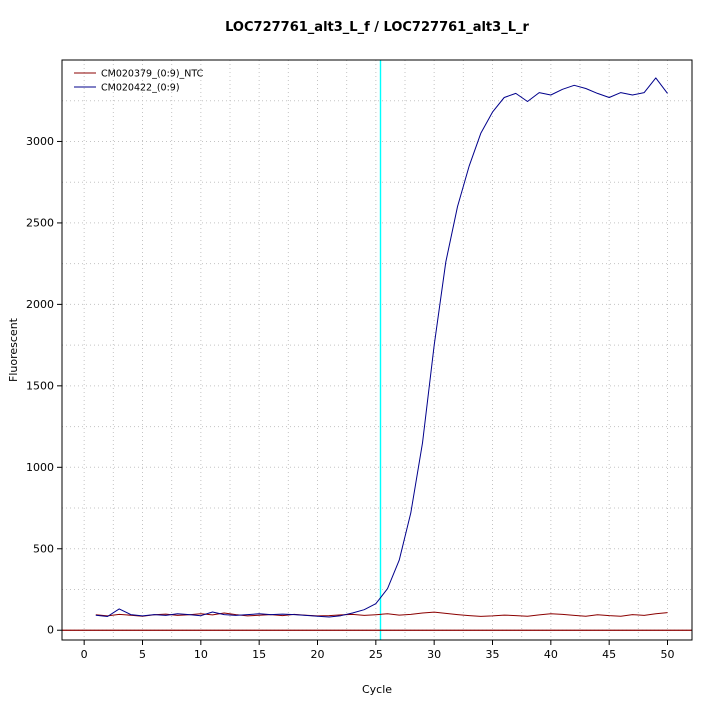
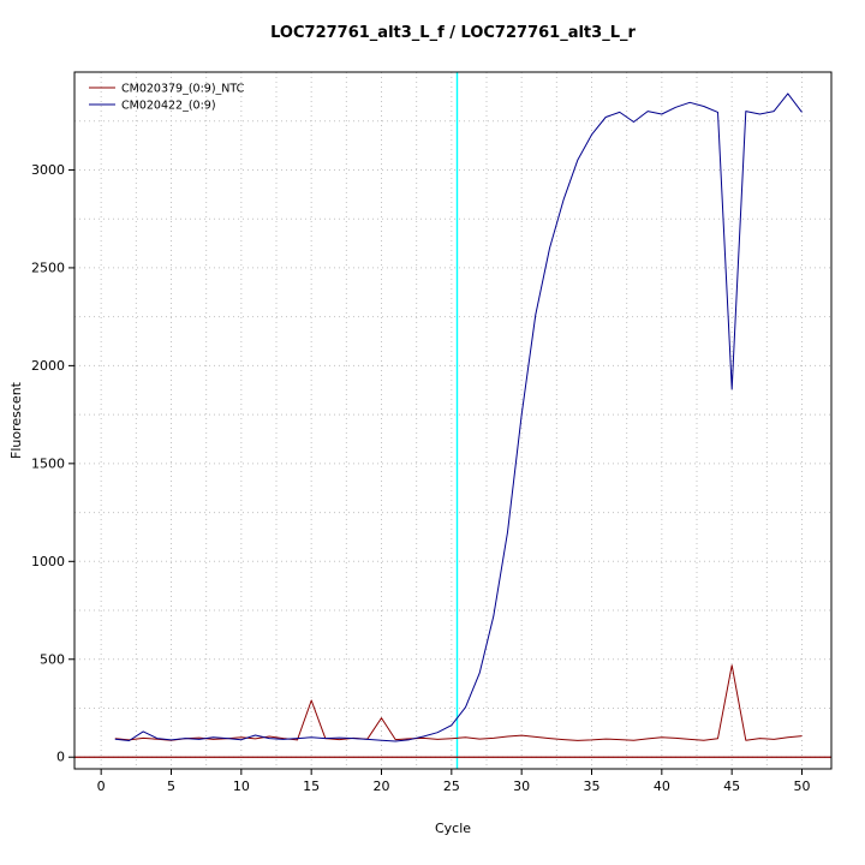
CM020379_(0:9)_NTC/15: 90 -> 290
CM020379_(0:9)_NTC/20: 90 -> 200
CM020379_(0:9)_NTC/45: 90 -> 470
CM020422_(0:9)/45: 3270 -> 1880
